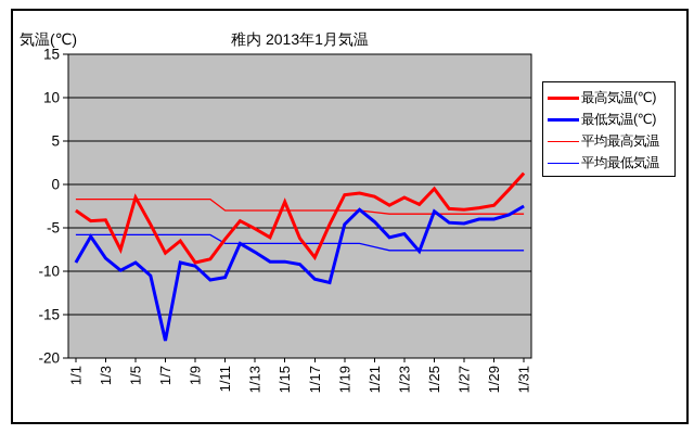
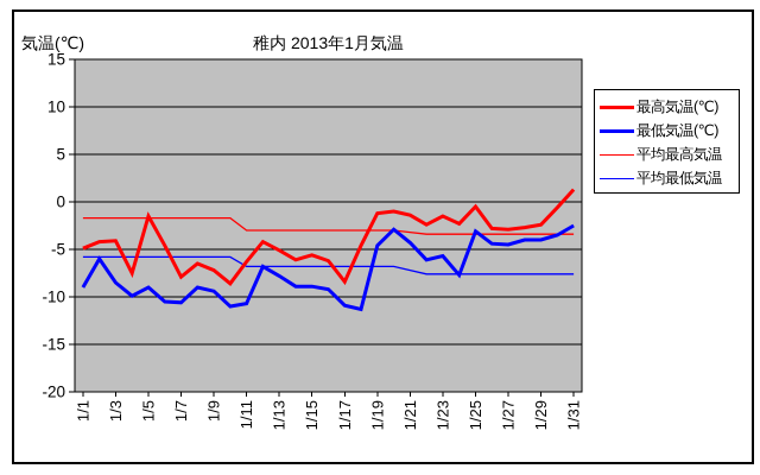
最高気温(℃)/1/1: -3 -> -5
最低気温(℃)/1/7: -18 -> -11
最高気温(℃)/1/9: -9 -> -7
最高気温(℃)/1/15: -2 -> -6
